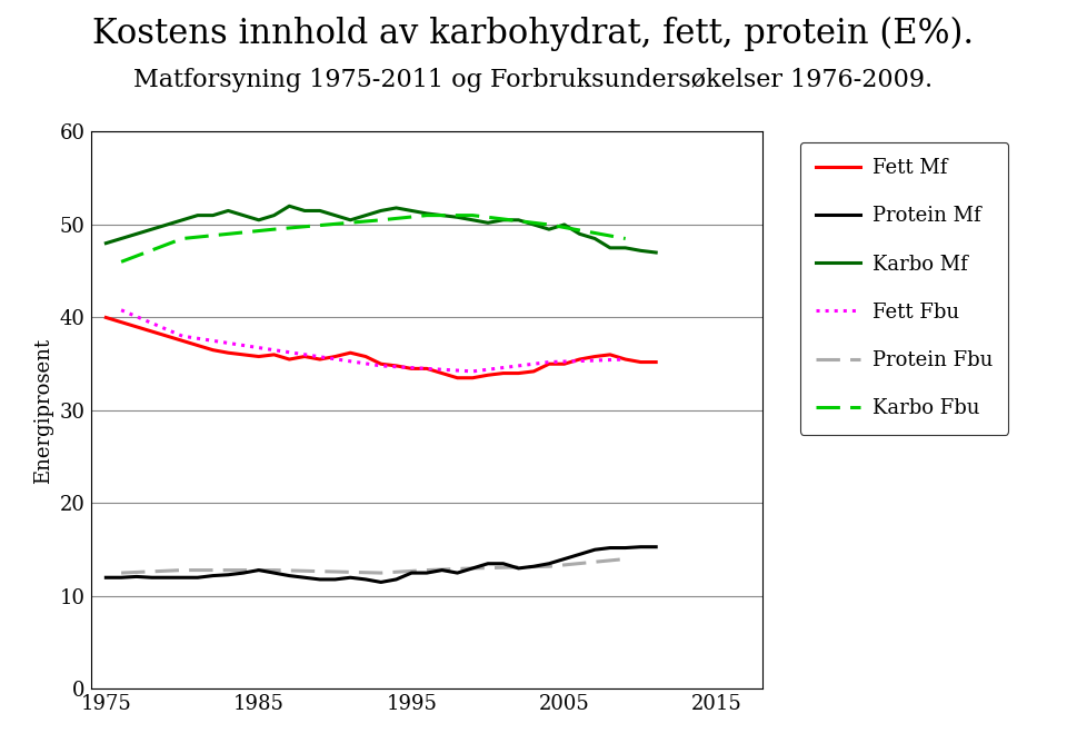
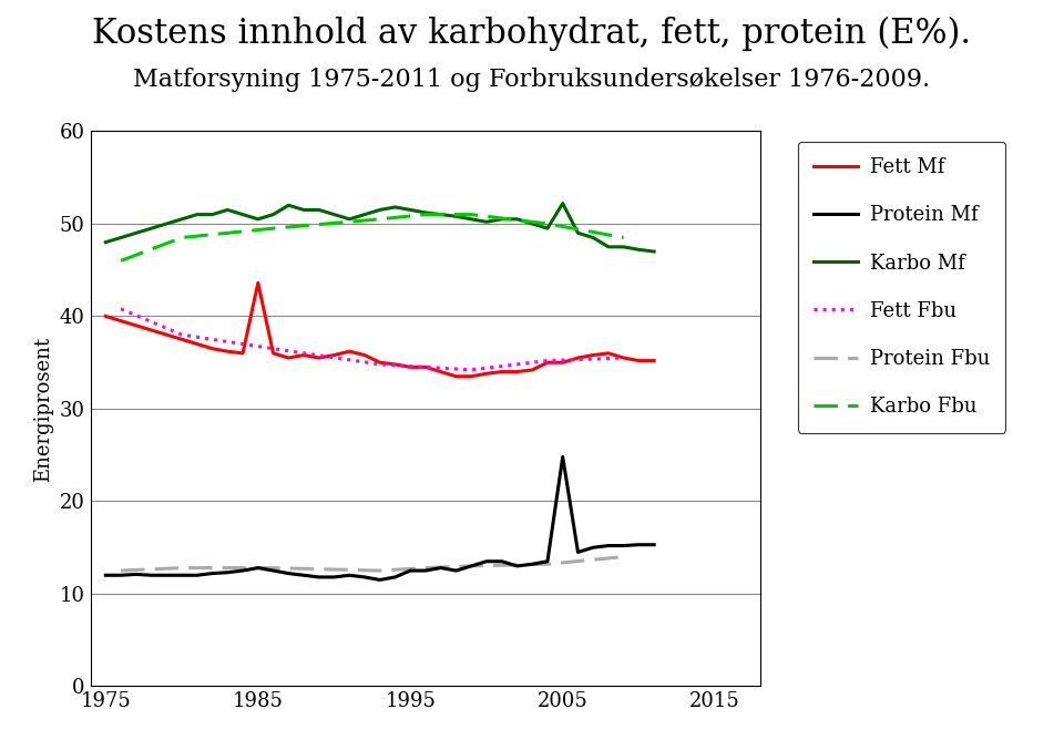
Fett Mf/1985: 35.8 -> 43.6
Protein Mf/2005: 14.0 -> 24.8
Karbo Mf/2005: 50.0 -> 52.2
